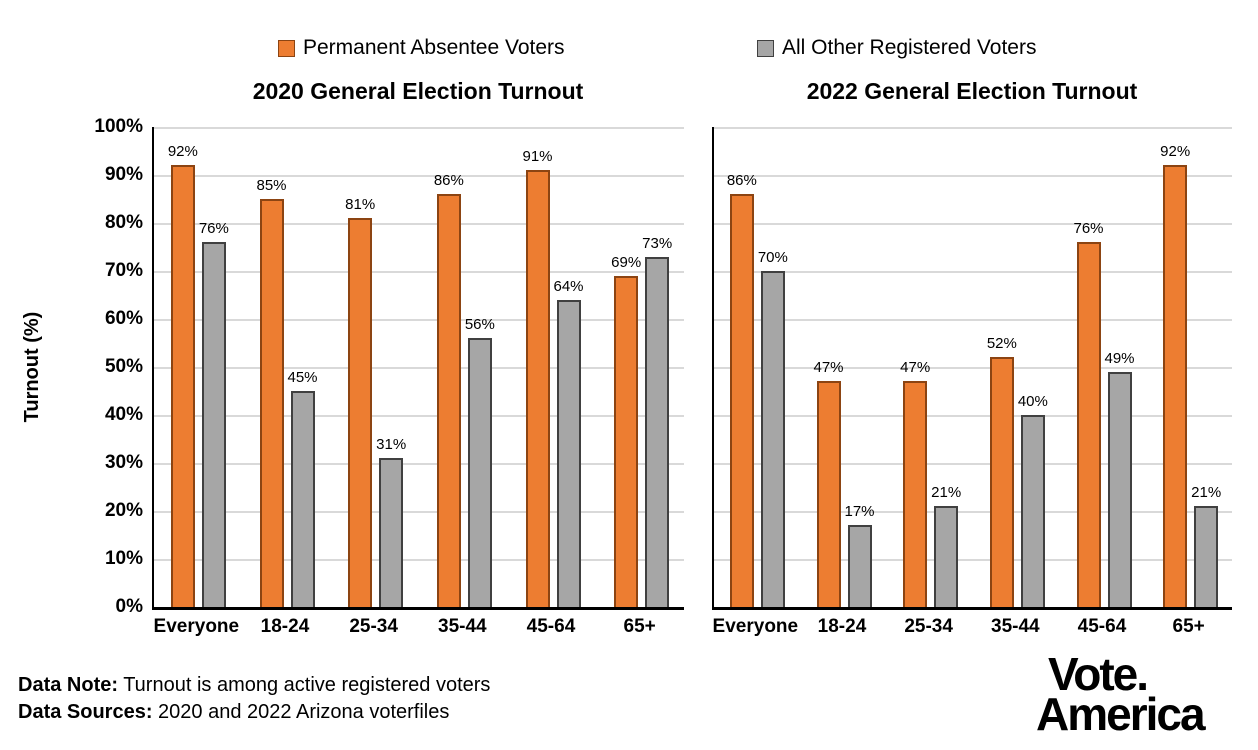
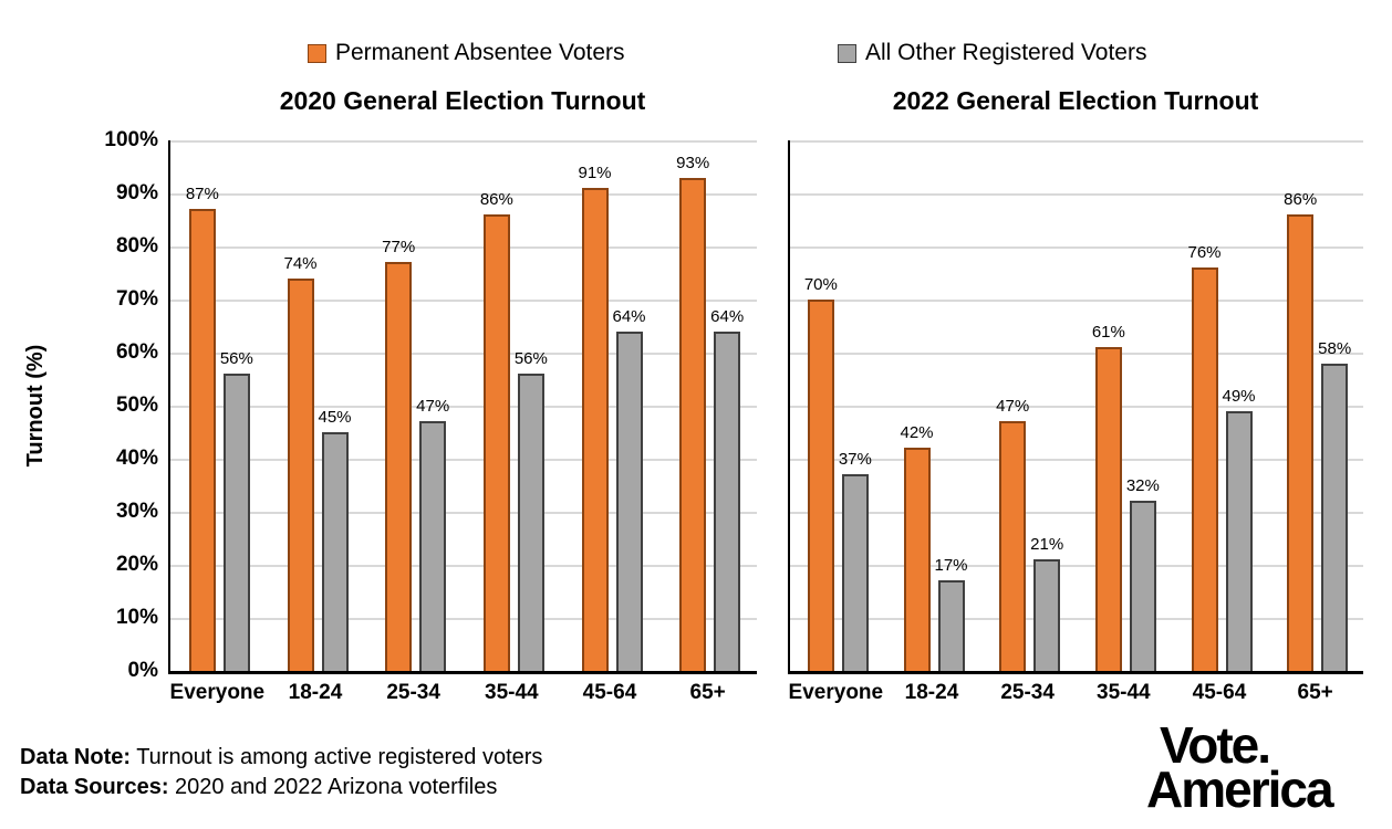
2020 General Election Turnout/Permanent Absentee Voters/Everyone: 92% -> 87%
2020 General Election Turnout/All Other Registered Voters/Everyone: 76% -> 56%
2020 General Election Turnout/Permanent Absentee Voters/18-24: 85% -> 74%
2020 General Election Turnout/Permanent Absentee Voters/25-34: 81% -> 77%
2020 General Election Turnout/All Other Registered Voters/25-34: 31% -> 47%
2020 General Election Turnout/Permanent Absentee Voters/65+: 69% -> 93%
2020 General Election Turnout/All Other Registered Voters/65+: 73% -> 64%
2022 General Election Turnout/Permanent Absentee Voters/Everyone: 86% -> 70%
2022 General Election Turnout/All Other Registered Voters/Everyone: 70% -> 37%
2022 General Election Turnout/Permanent Absentee Voters/18-24: 47% -> 42%
2022 General Election Turnout/Permanent Absentee Voters/35-44: 52% -> 61%
2022 General Election Turnout/All Other Registered Voters/35-44: 40% -> 32%
2022 General Election Turnout/Permanent Absentee Voters/65+: 92% -> 86%
2022 General Election Turnout/All Other Registered Voters/65+: 21% -> 58%
